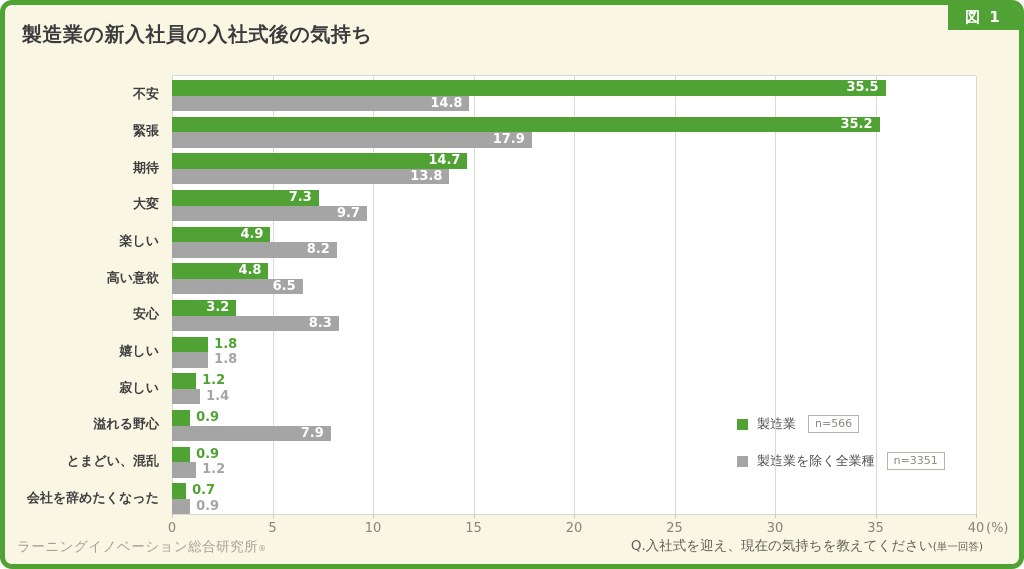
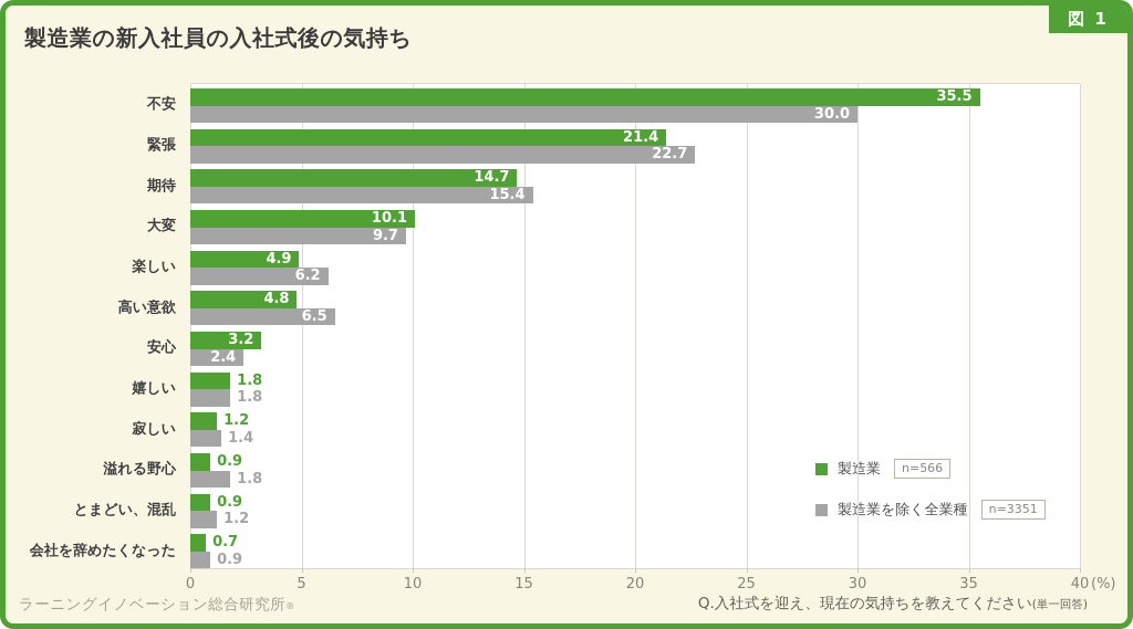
製造業を除く全業種/不安: 14.8 -> 30.0
製造業/緊張: 35.2 -> 21.4
製造業を除く全業種/緊張: 17.9 -> 22.7
製造業を除く全業種/期待: 13.8 -> 15.4
製造業/大変: 7.3 -> 10.1
製造業を除く全業種/楽しい: 8.2 -> 6.2
製造業を除く全業種/安心: 8.3 -> 2.4
製造業を除く全業種/溢れる野心: 7.9 -> 1.8
